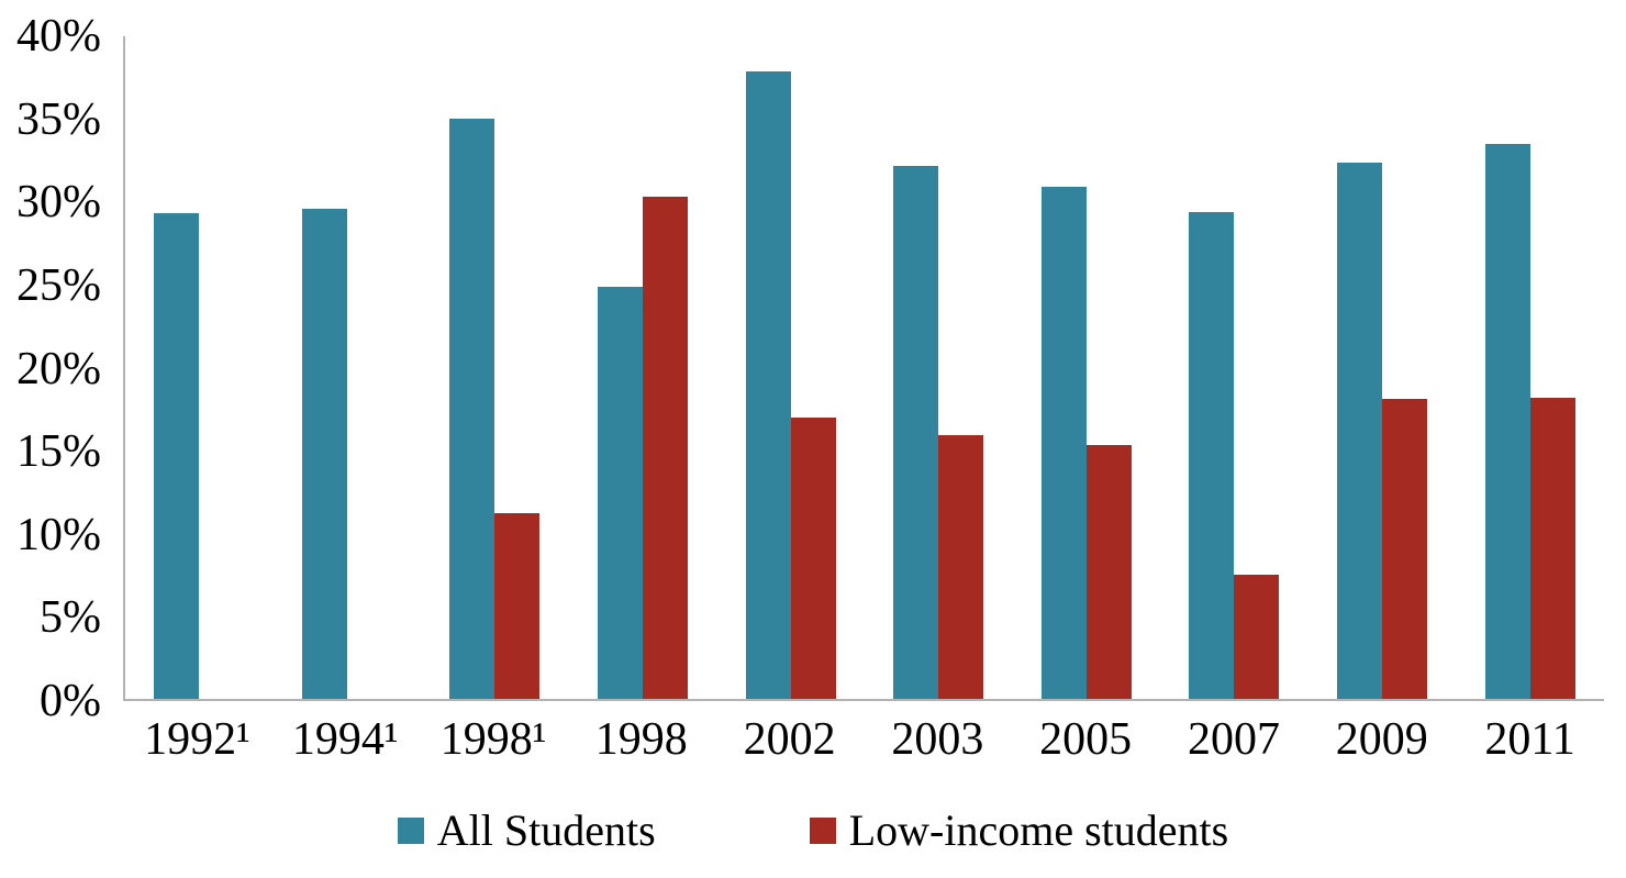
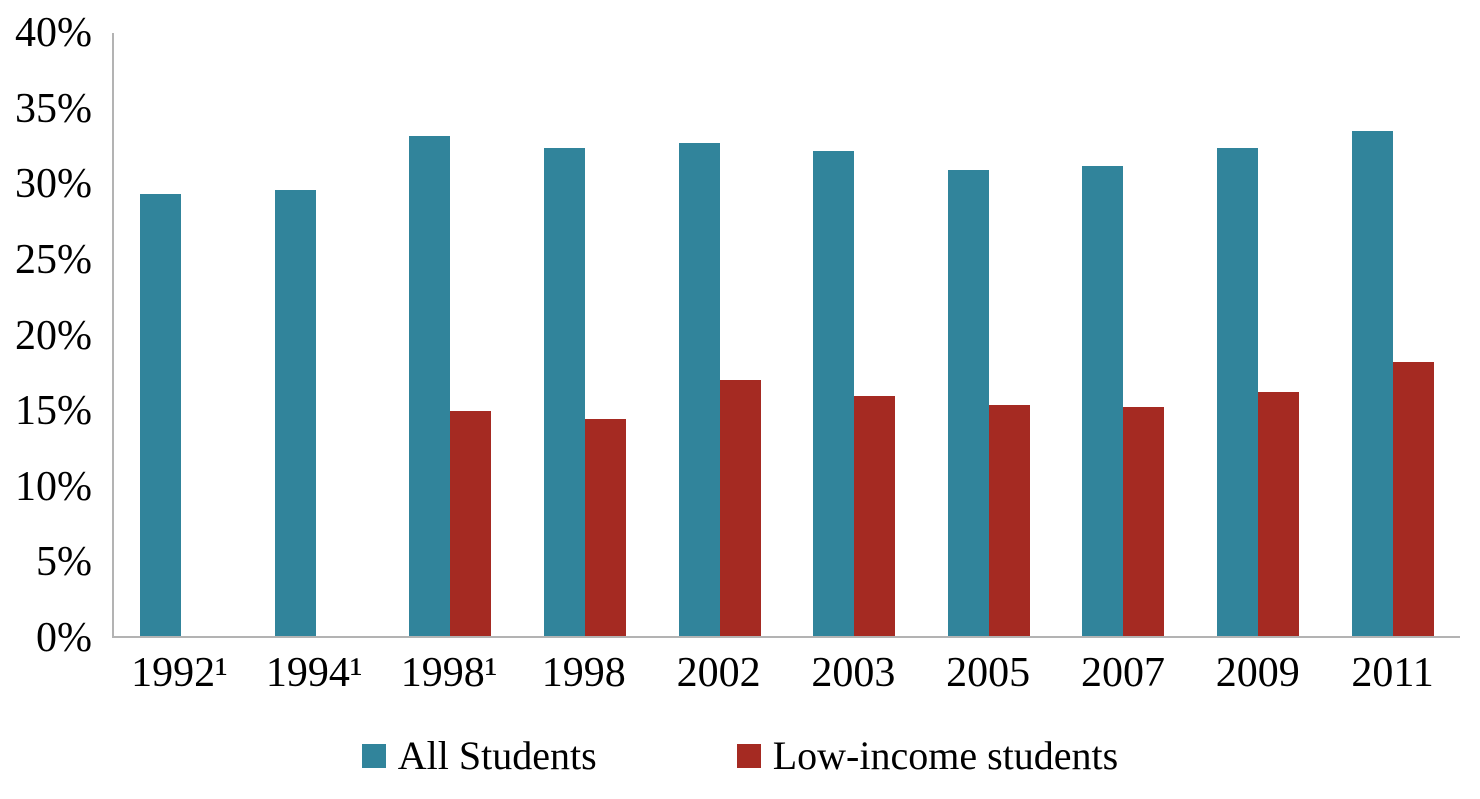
All Students/1998¹: 35.0% -> 33.2%
Low-income students/1998¹: 11.2% -> 14.9%
All Students/1998: 24.9% -> 32.4%
Low-income students/1998: 30.3% -> 14.4%
All Students/2002: 37.9% -> 32.7%
All Students/2007: 29.4% -> 31.2%
Low-income students/2007: 7.5% -> 15.2%
Low-income students/2009: 18.1% -> 16.2%
